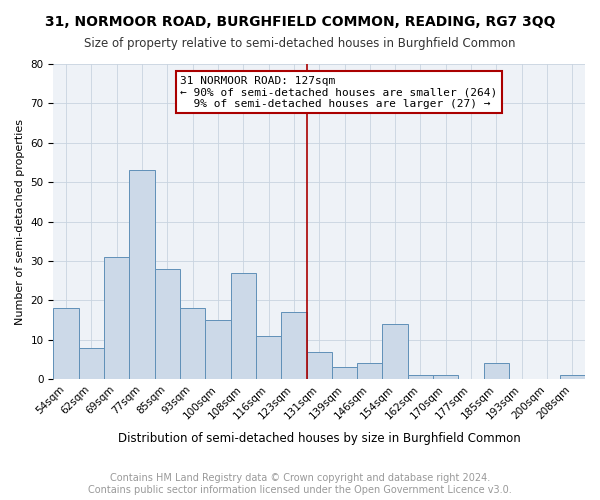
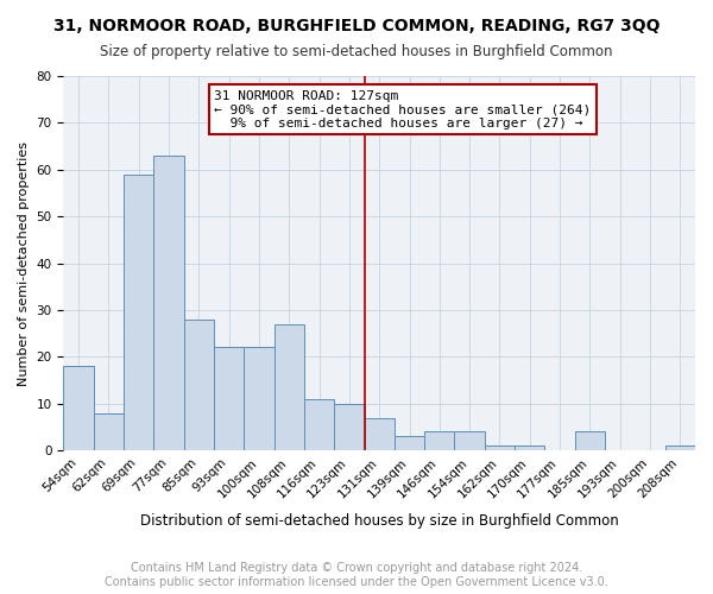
69sqm: 31 -> 59
77sqm: 53 -> 63
93sqm: 18 -> 22
100sqm: 15 -> 22
123sqm: 17 -> 10
154sqm: 14 -> 4
